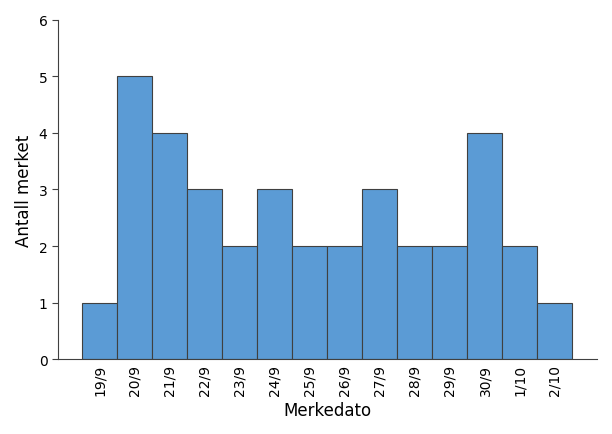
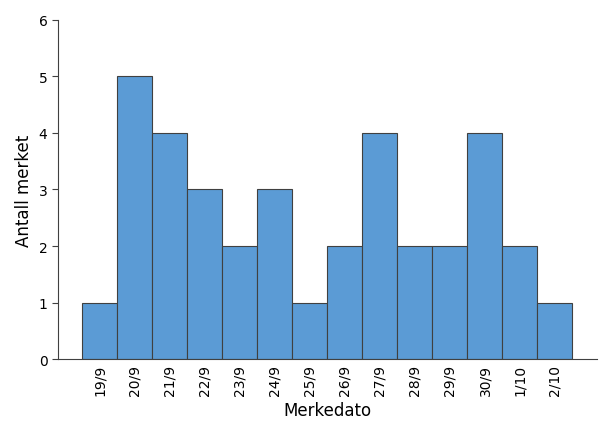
25/9: 2 -> 1
27/9: 3 -> 4
